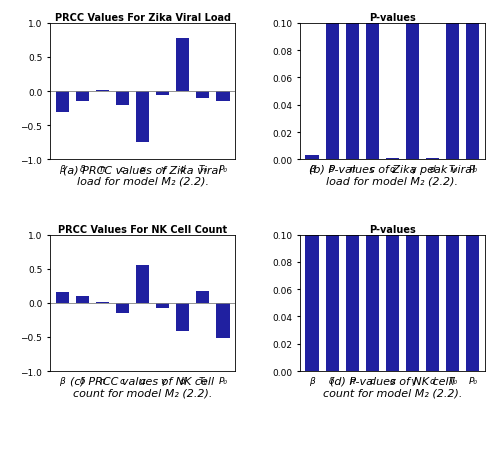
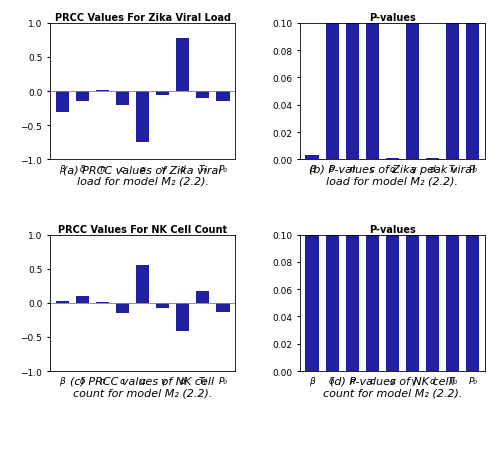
PRCC Values For NK Cell Count/β: 0.16 -> 0.02
PRCC Values For NK Cell Count/P₀: -0.52 -> -0.13
